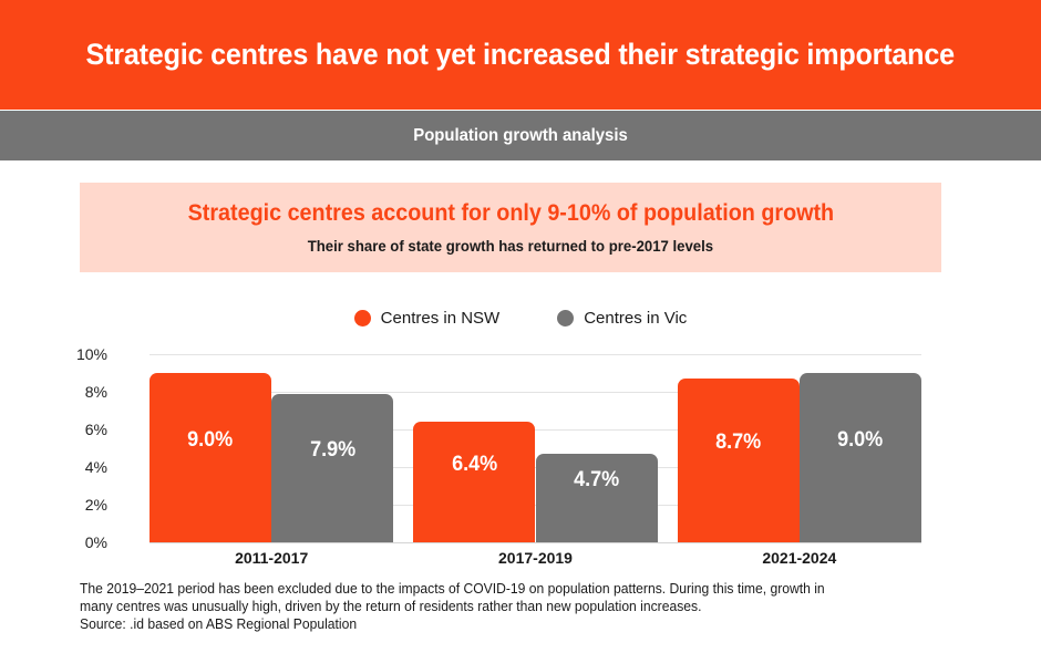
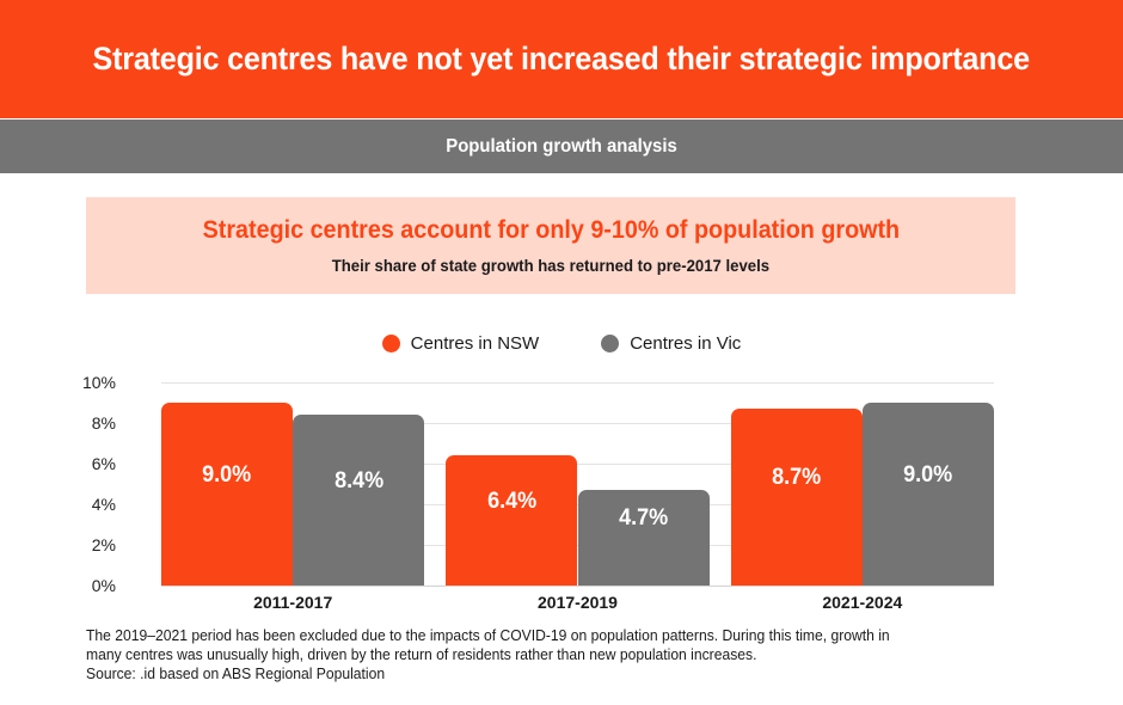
Centres in Vic/2011-2017: 7.9% -> 8.4%
